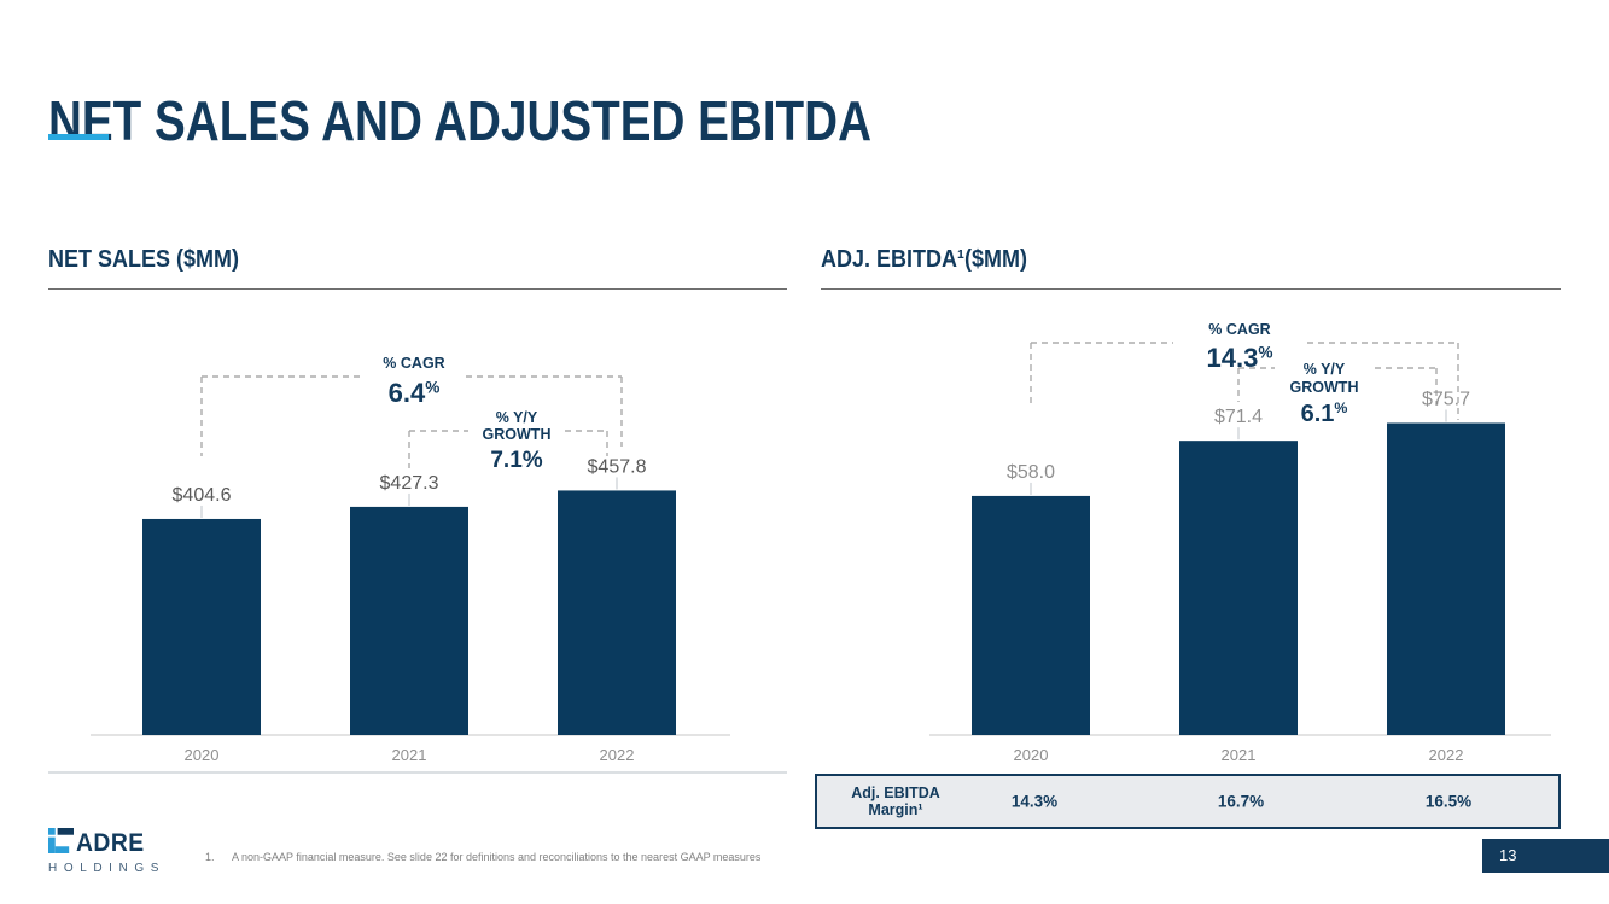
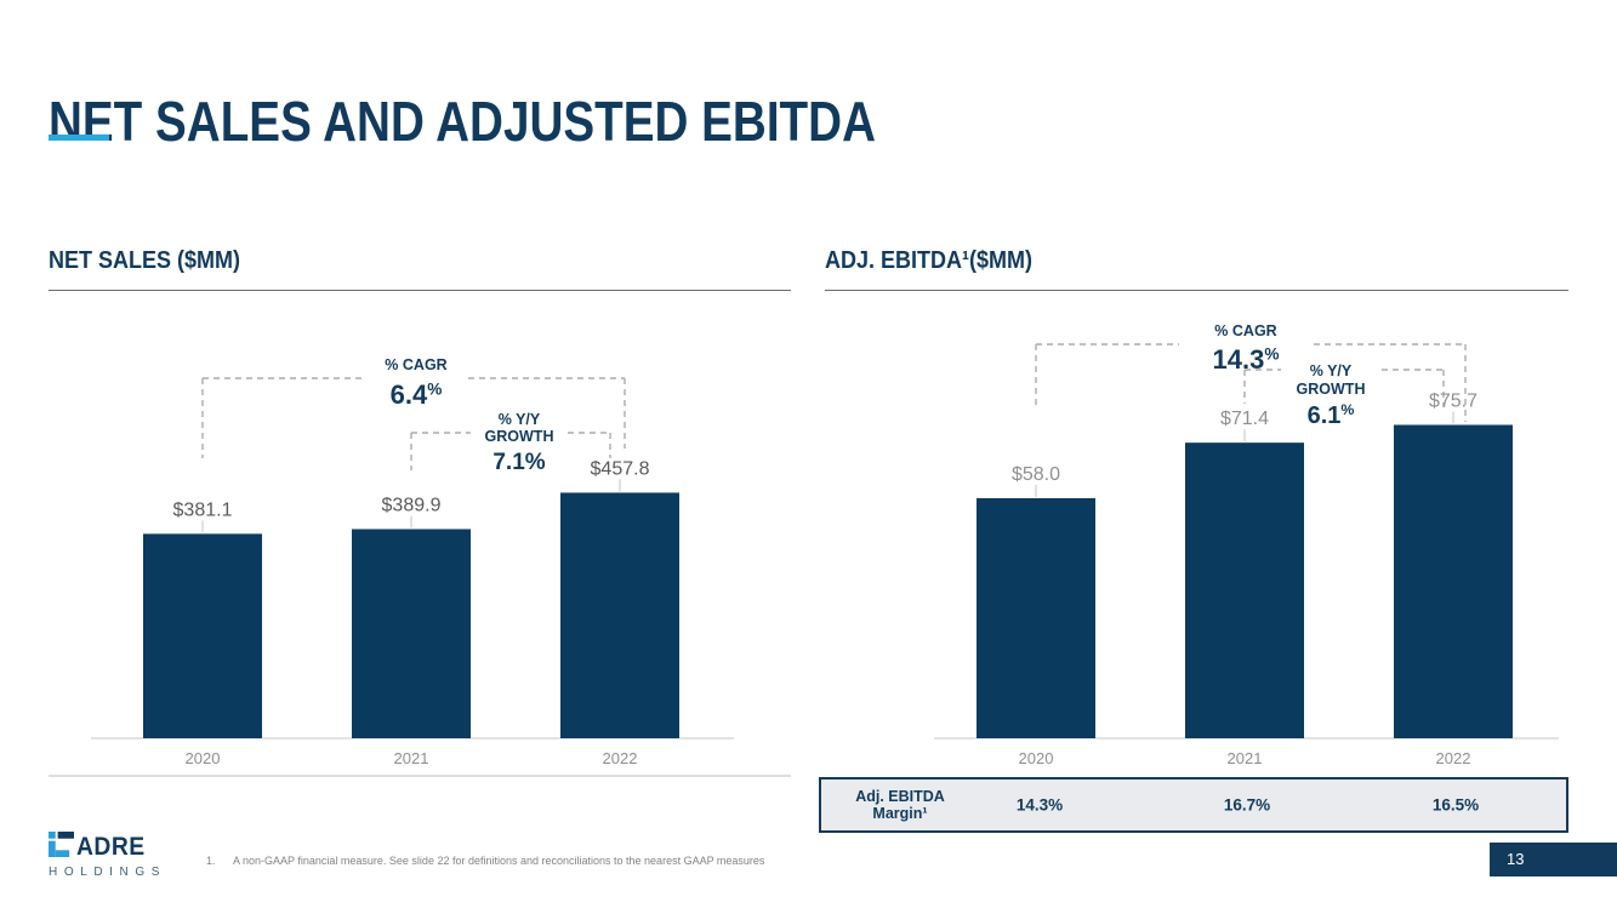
NET SALES ($MM)/2020: $404.6 -> $381.1
NET SALES ($MM)/2021: $427.3 -> $389.9
